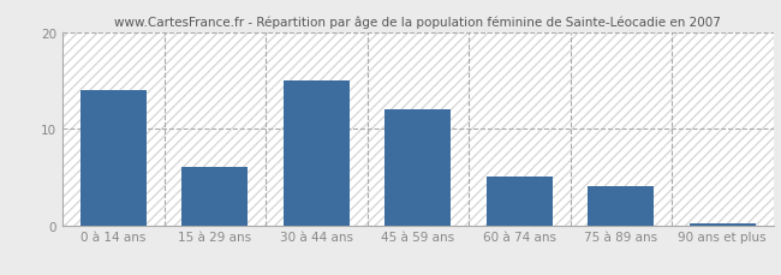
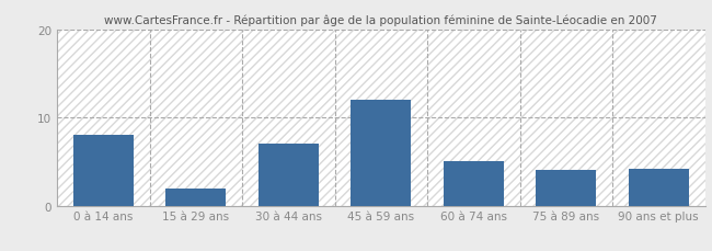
0 à 14 ans: 14.0 -> 8.0
15 à 29 ans: 6.0 -> 2.0
30 à 44 ans: 15.0 -> 7.0
90 ans et plus: 0.2 -> 4.2
